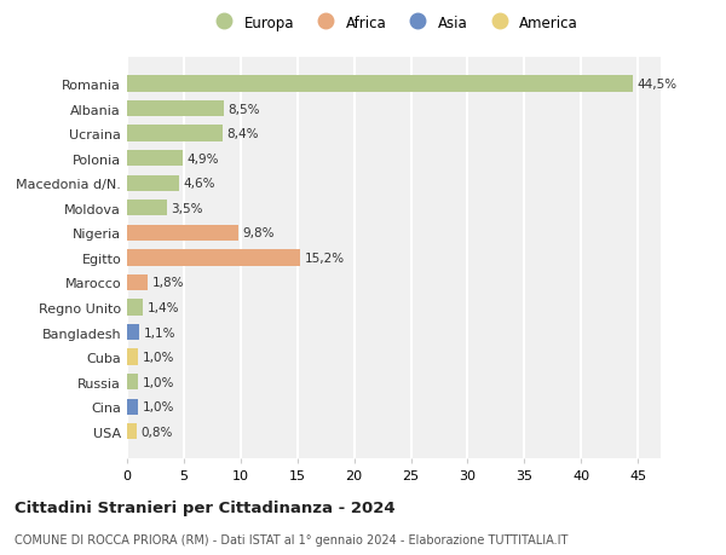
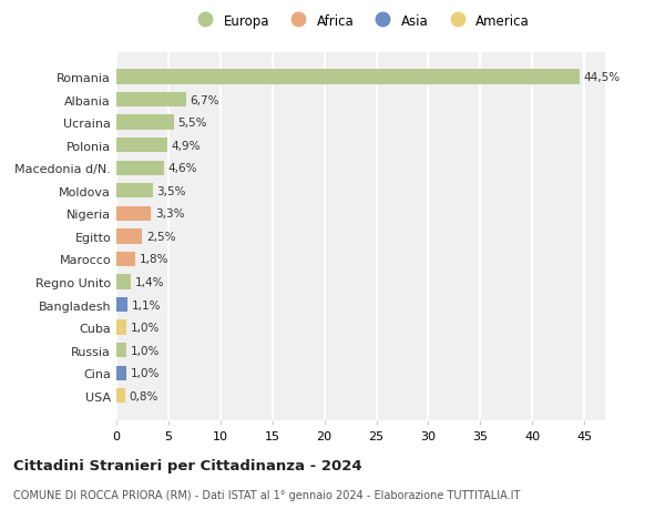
Albania: 8,5% -> 6,7%
Ucraina: 8,4% -> 5,5%
Nigeria: 9,8% -> 3,3%
Egitto: 15,2% -> 2,5%
